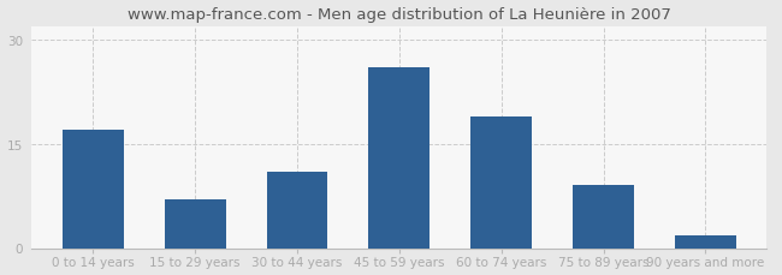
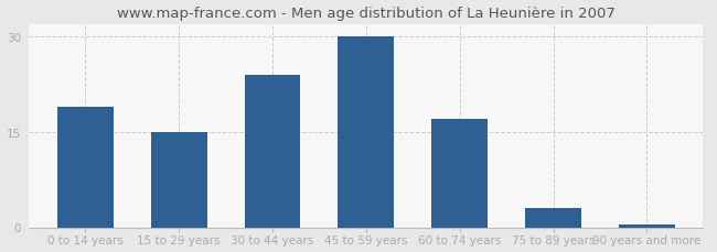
0 to 14 years: 17.0 -> 19.0
15 to 29 years: 7.0 -> 15.0
30 to 44 years: 11.0 -> 24.0
45 to 59 years: 26.0 -> 30.0
60 to 74 years: 19.0 -> 17.0
75 to 89 years: 9.0 -> 3.0
90 years and more: 1.8 -> 0.5
